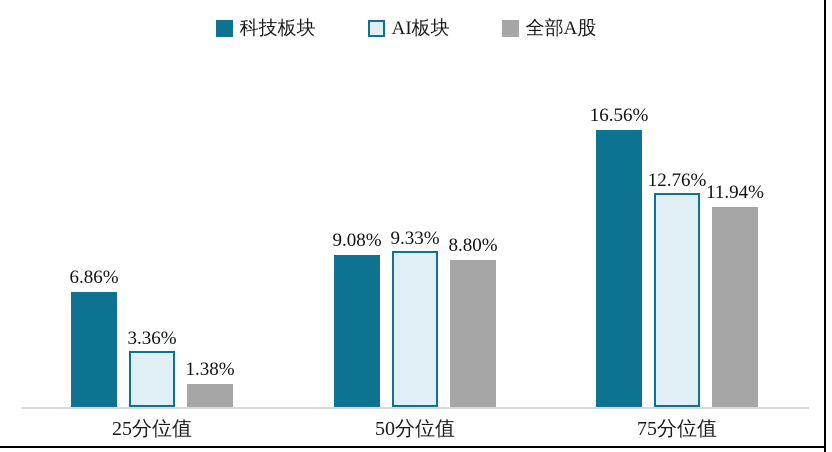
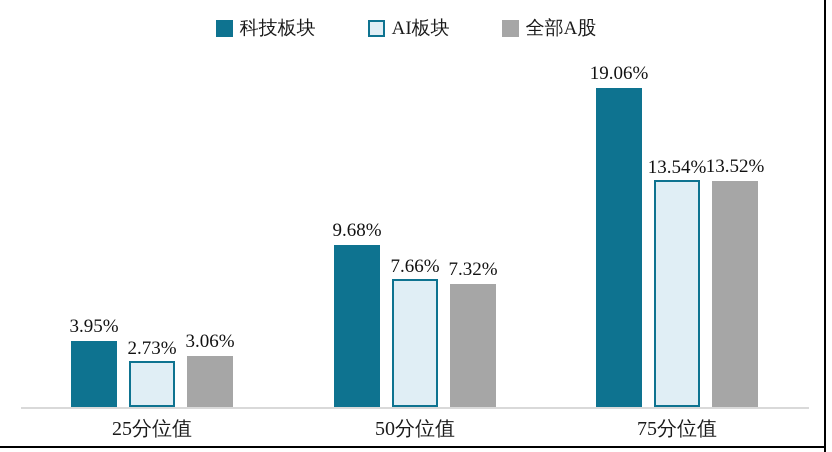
科技板块/25分位值: 6.86% -> 3.95%
AI板块/25分位值: 3.36% -> 2.73%
全部A股/25分位值: 1.38% -> 3.06%
科技板块/50分位值: 9.08% -> 9.68%
AI板块/50分位值: 9.33% -> 7.66%
全部A股/50分位值: 8.80% -> 7.32%
科技板块/75分位值: 16.56% -> 19.06%
AI板块/75分位值: 12.76% -> 13.54%
全部A股/75分位值: 11.94% -> 13.52%
